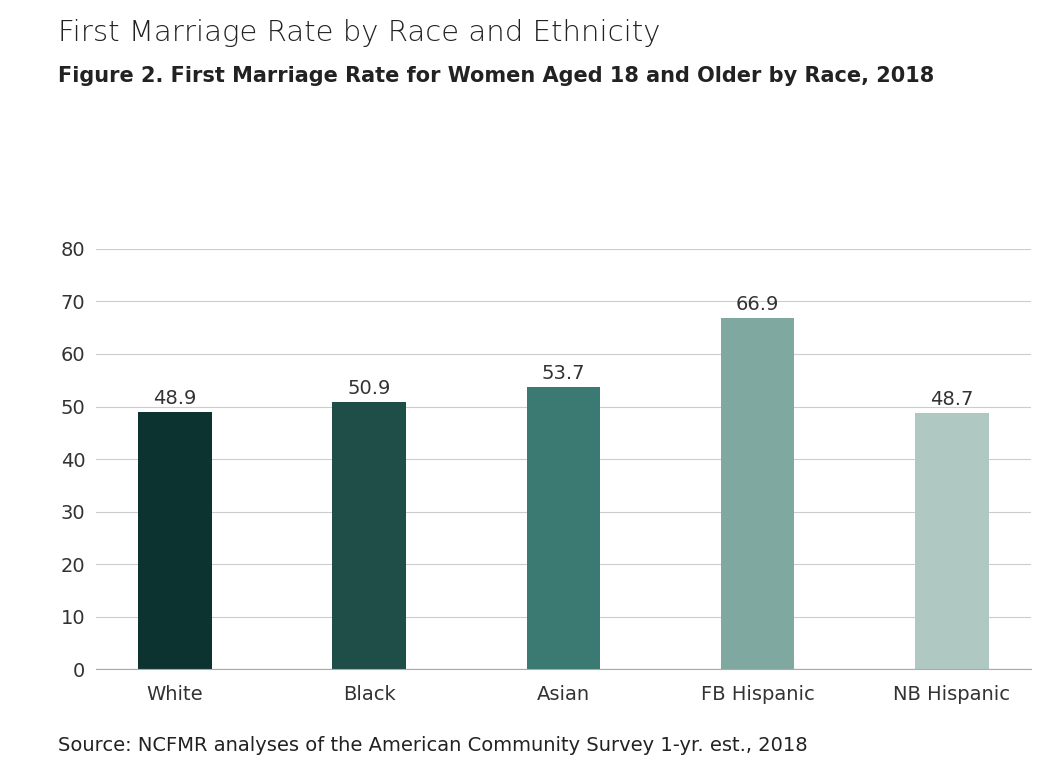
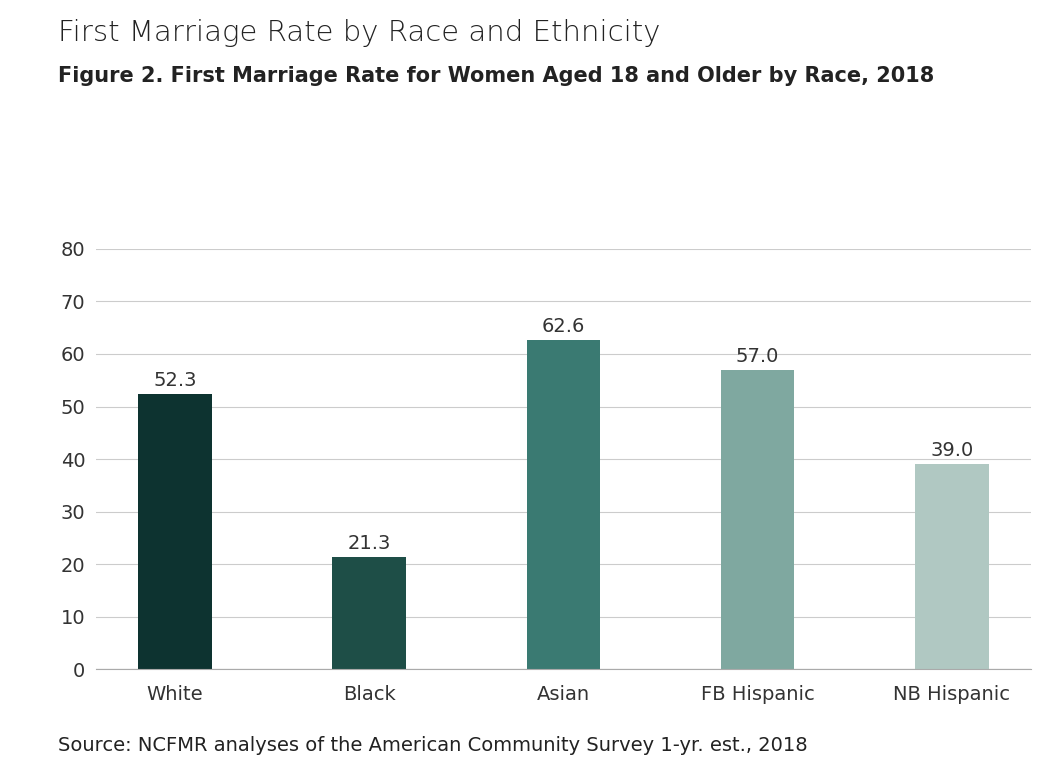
White: 48.9 -> 52.3
Black: 50.9 -> 21.3
Asian: 53.7 -> 62.6
FB Hispanic: 66.9 -> 57.0
NB Hispanic: 48.7 -> 39.0
